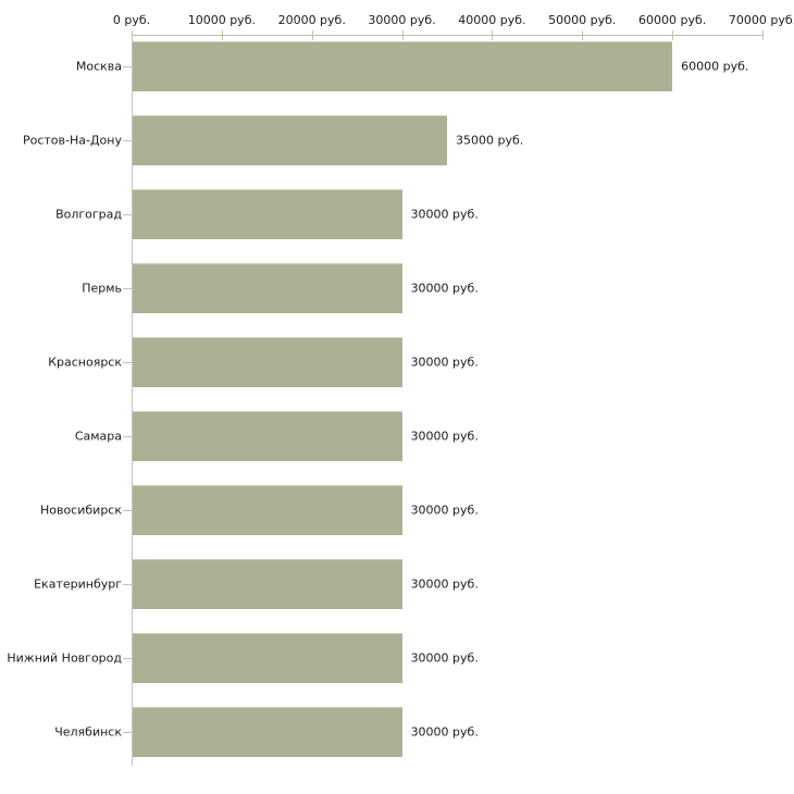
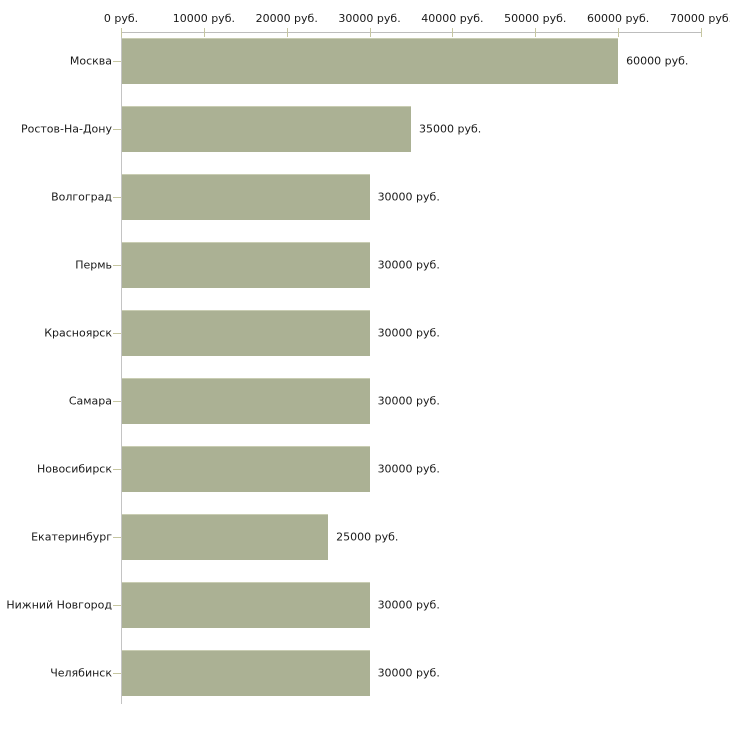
Екатеринбург: 30000 -> 25000
